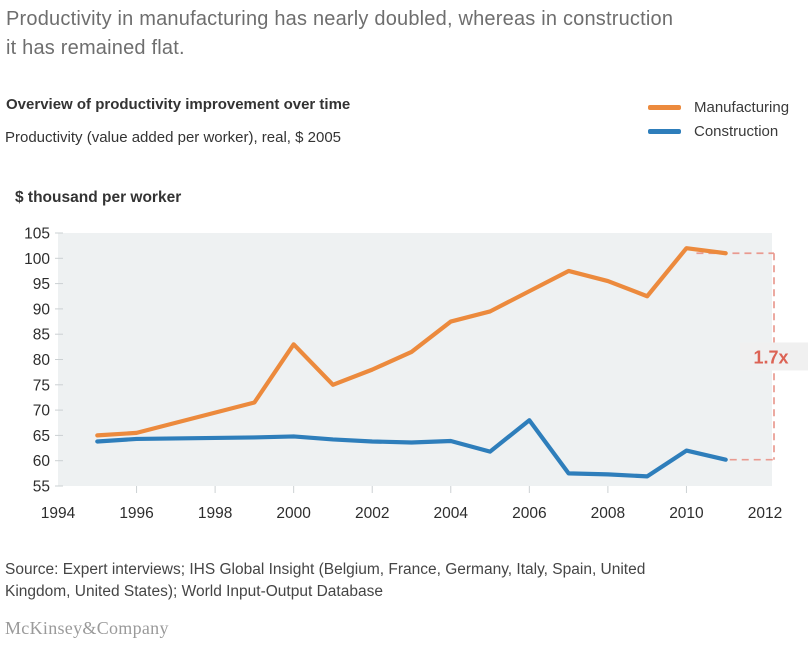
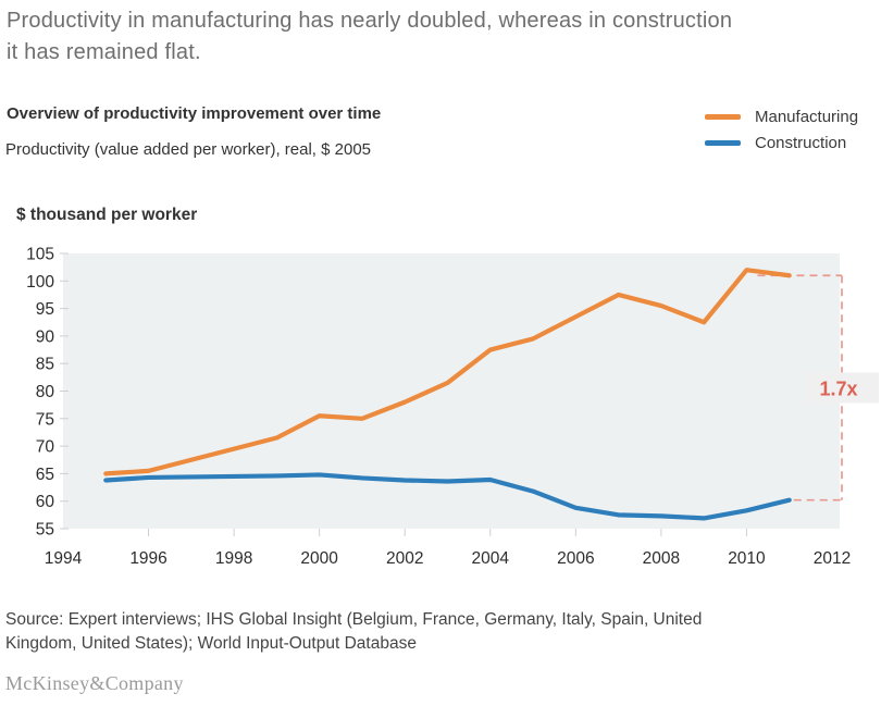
Manufacturing/2000: 83 -> 76
Construction/2006: 68 -> 59
Construction/2010: 62 -> 58
